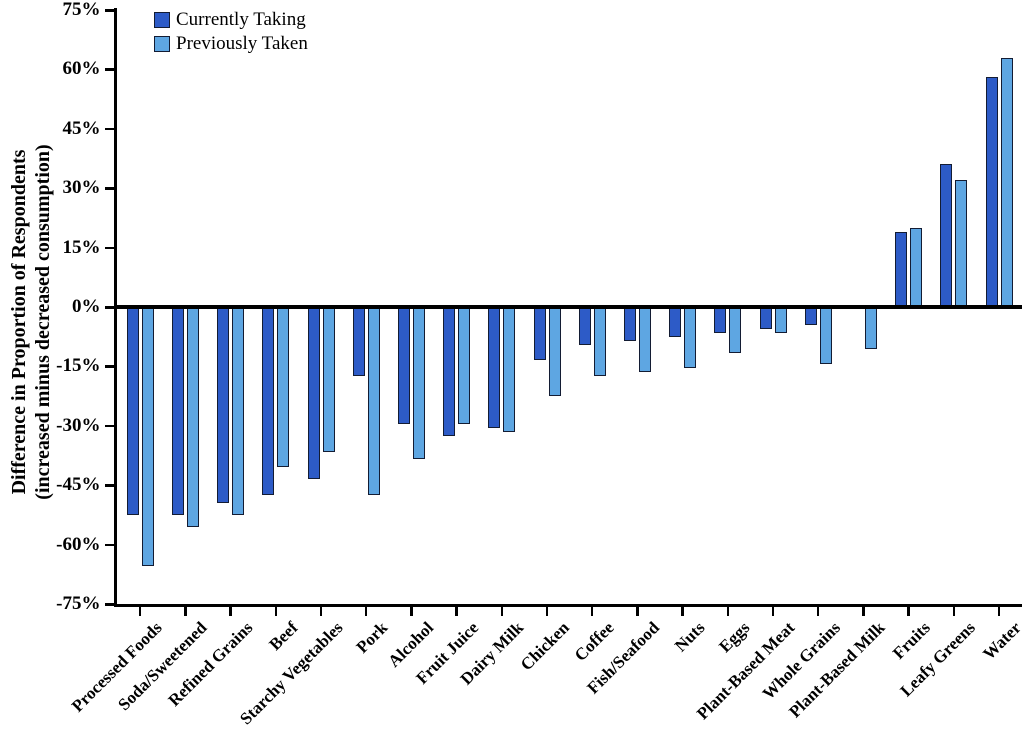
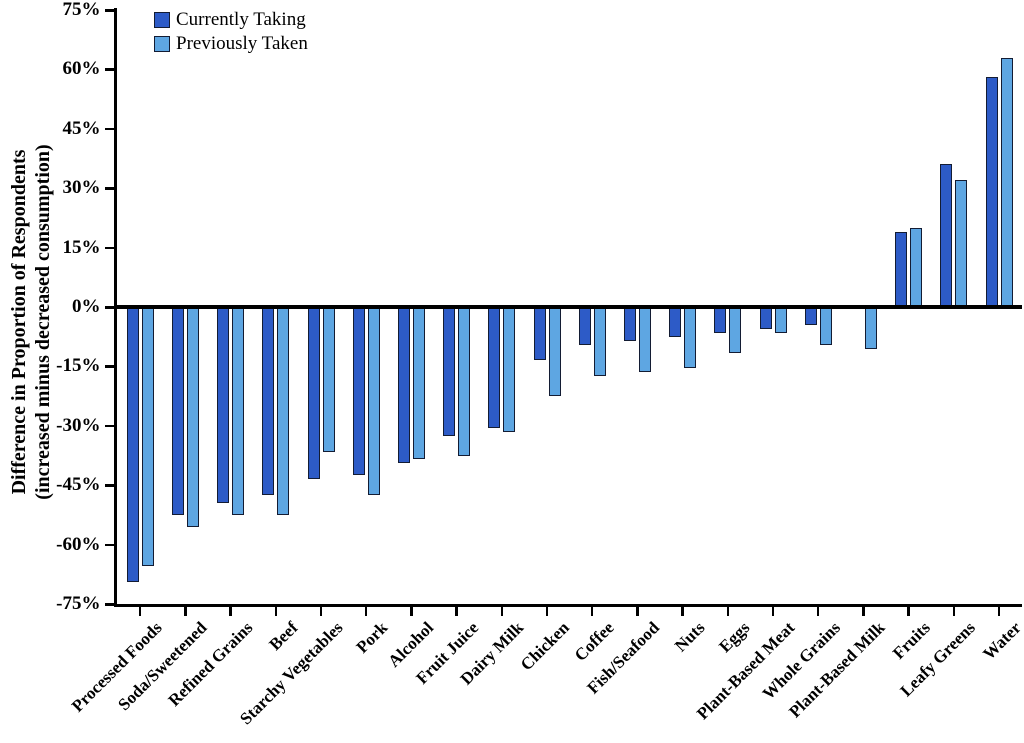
Currently Taking/Processed Foods: -52% -> -69%
Previously Taken/Beef: -40% -> -52%
Currently Taking/Pork: -17% -> -42%
Currently Taking/Alcohol: -29% -> -39%
Previously Taken/Fruit Juice: -29% -> -37%
Previously Taken/Whole Grains: -14% -> -9%
